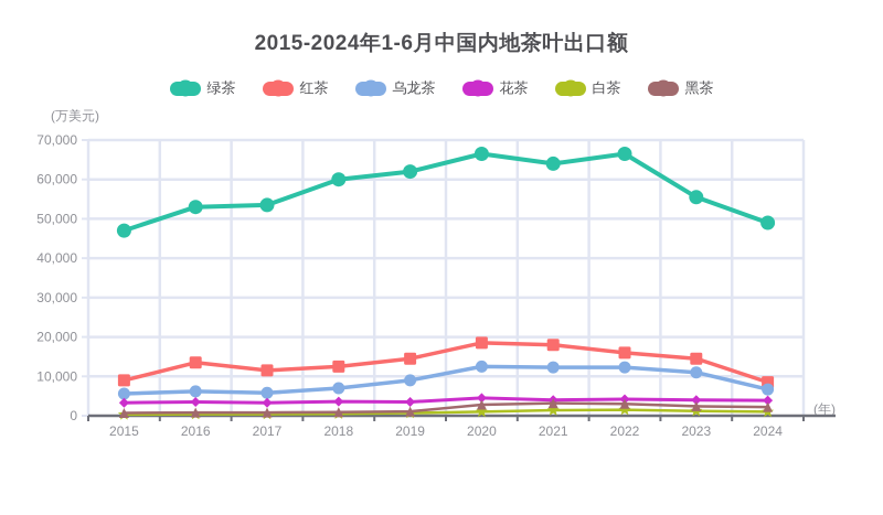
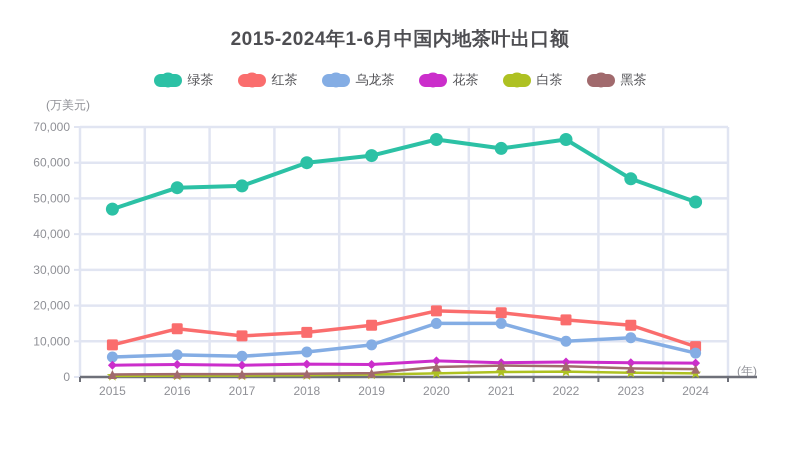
乌龙茶/2020: 12000 -> 15000
乌龙茶/2021: 12000 -> 15000
乌龙茶/2022: 12000 -> 10000
